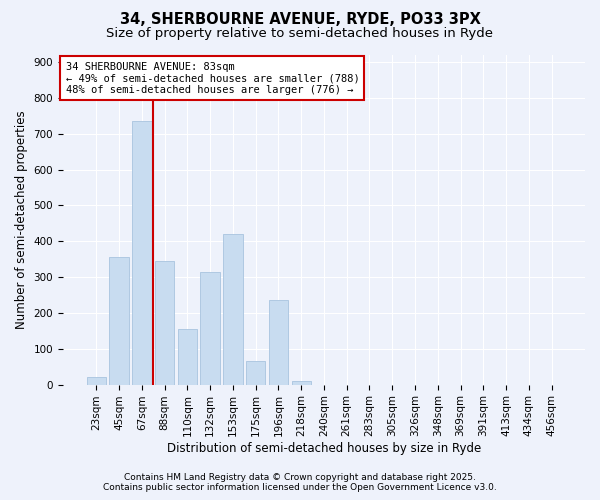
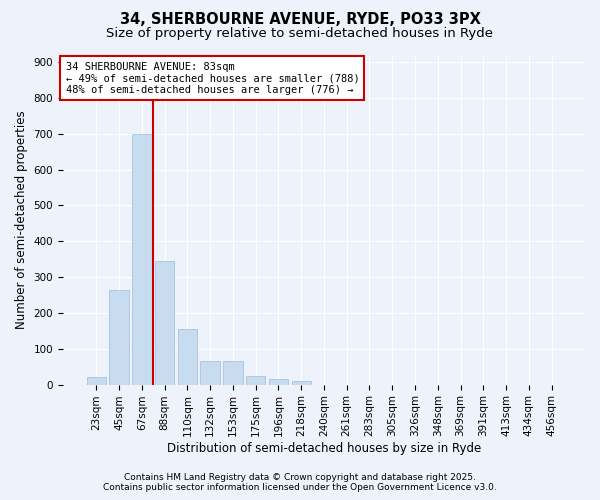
45sqm: 355 -> 265
67sqm: 735 -> 700
132sqm: 315 -> 65
153sqm: 420 -> 65
175sqm: 65 -> 25
196sqm: 235 -> 15
